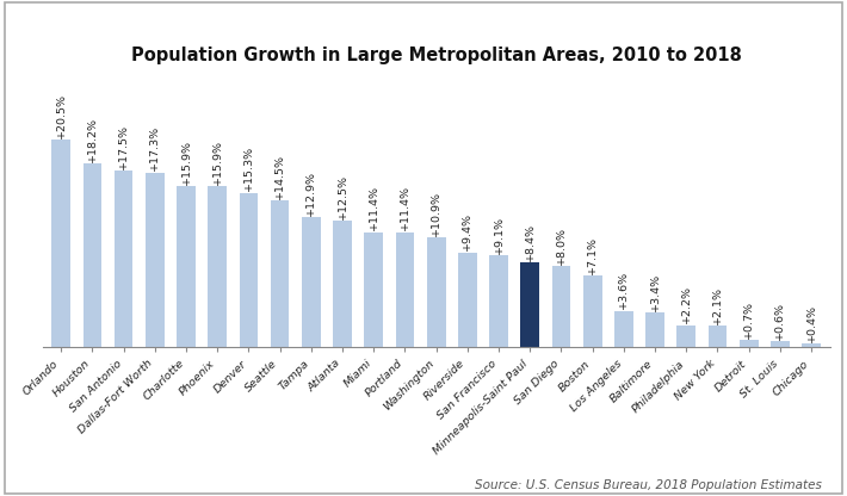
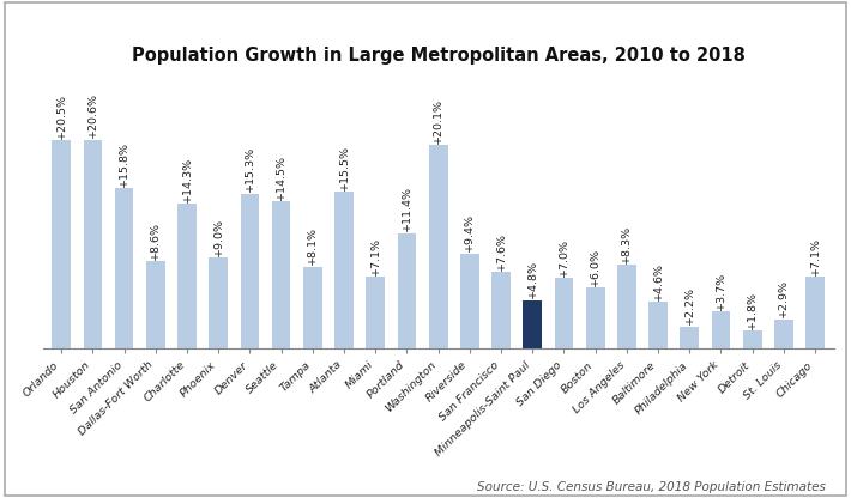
Houston: +18.2% -> +20.6%
San Antonio: +17.5% -> +15.8%
Dallas-Fort Worth: +17.3% -> +8.6%
Charlotte: +15.9% -> +14.3%
Phoenix: +15.9% -> +9.0%
Tampa: +12.9% -> +8.1%
Atlanta: +12.5% -> +15.5%
Miami: +11.4% -> +7.1%
Washington: +10.9% -> +20.1%
San Francisco: +9.1% -> +7.6%
Minneapolis-Saint Paul: +8.4% -> +4.8%
San Diego: +8.0% -> +7.0%
Boston: +7.1% -> +6.0%
Los Angeles: +3.6% -> +8.3%
Baltimore: +3.4% -> +4.6%
New York: +2.1% -> +3.7%
Detroit: +0.7% -> +1.8%
St. Louis: +0.6% -> +2.9%
Chicago: +0.4% -> +7.1%
